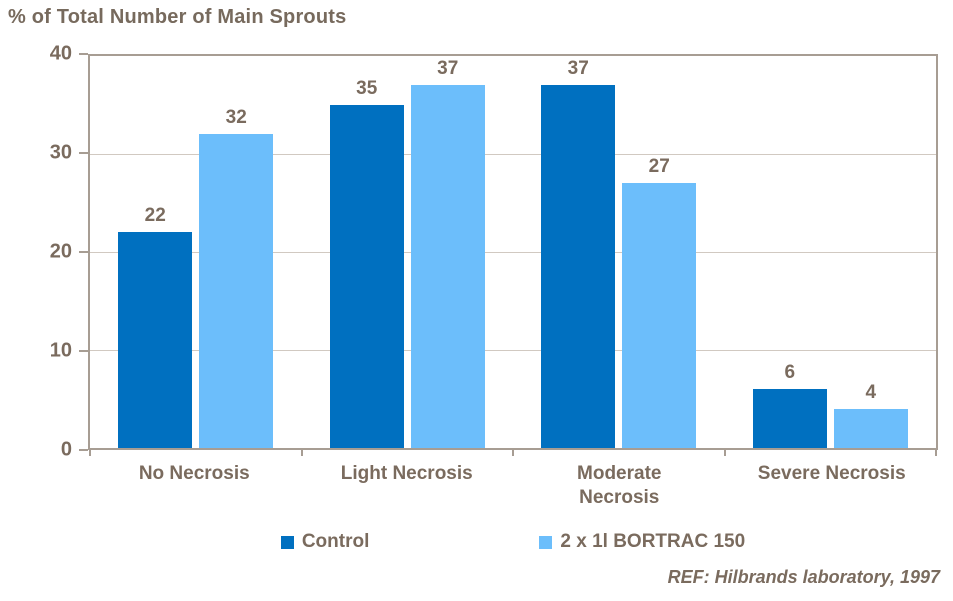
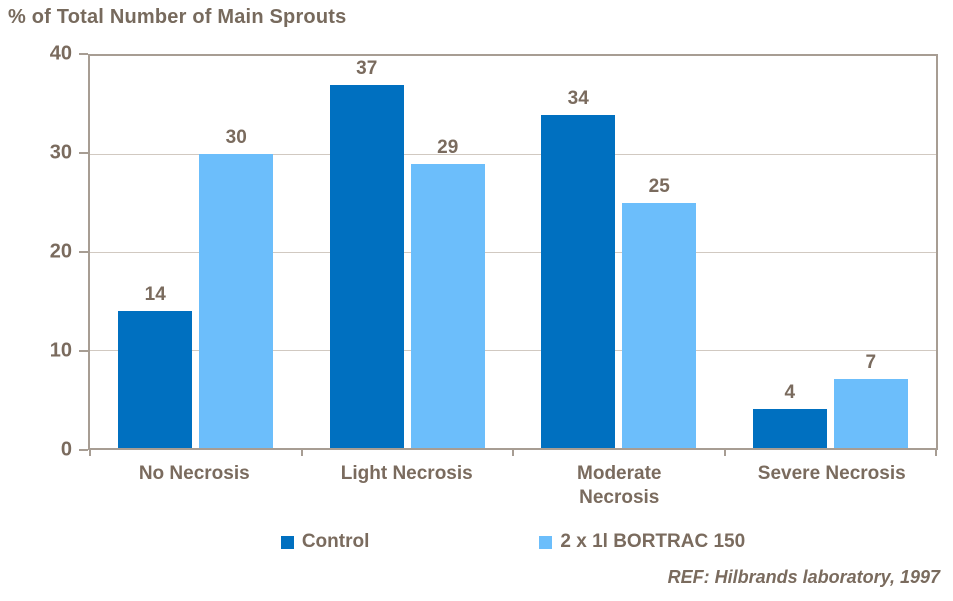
Control/No Necrosis: 22 -> 14
2 x 1l BORTRAC 150/No Necrosis: 32 -> 30
Control/Light Necrosis: 35 -> 37
2 x 1l BORTRAC 150/Light Necrosis: 37 -> 29
Control/Moderate Necrosis: 37 -> 34
2 x 1l BORTRAC 150/Moderate Necrosis: 27 -> 25
Control/Severe Necrosis: 6 -> 4
2 x 1l BORTRAC 150/Severe Necrosis: 4 -> 7
